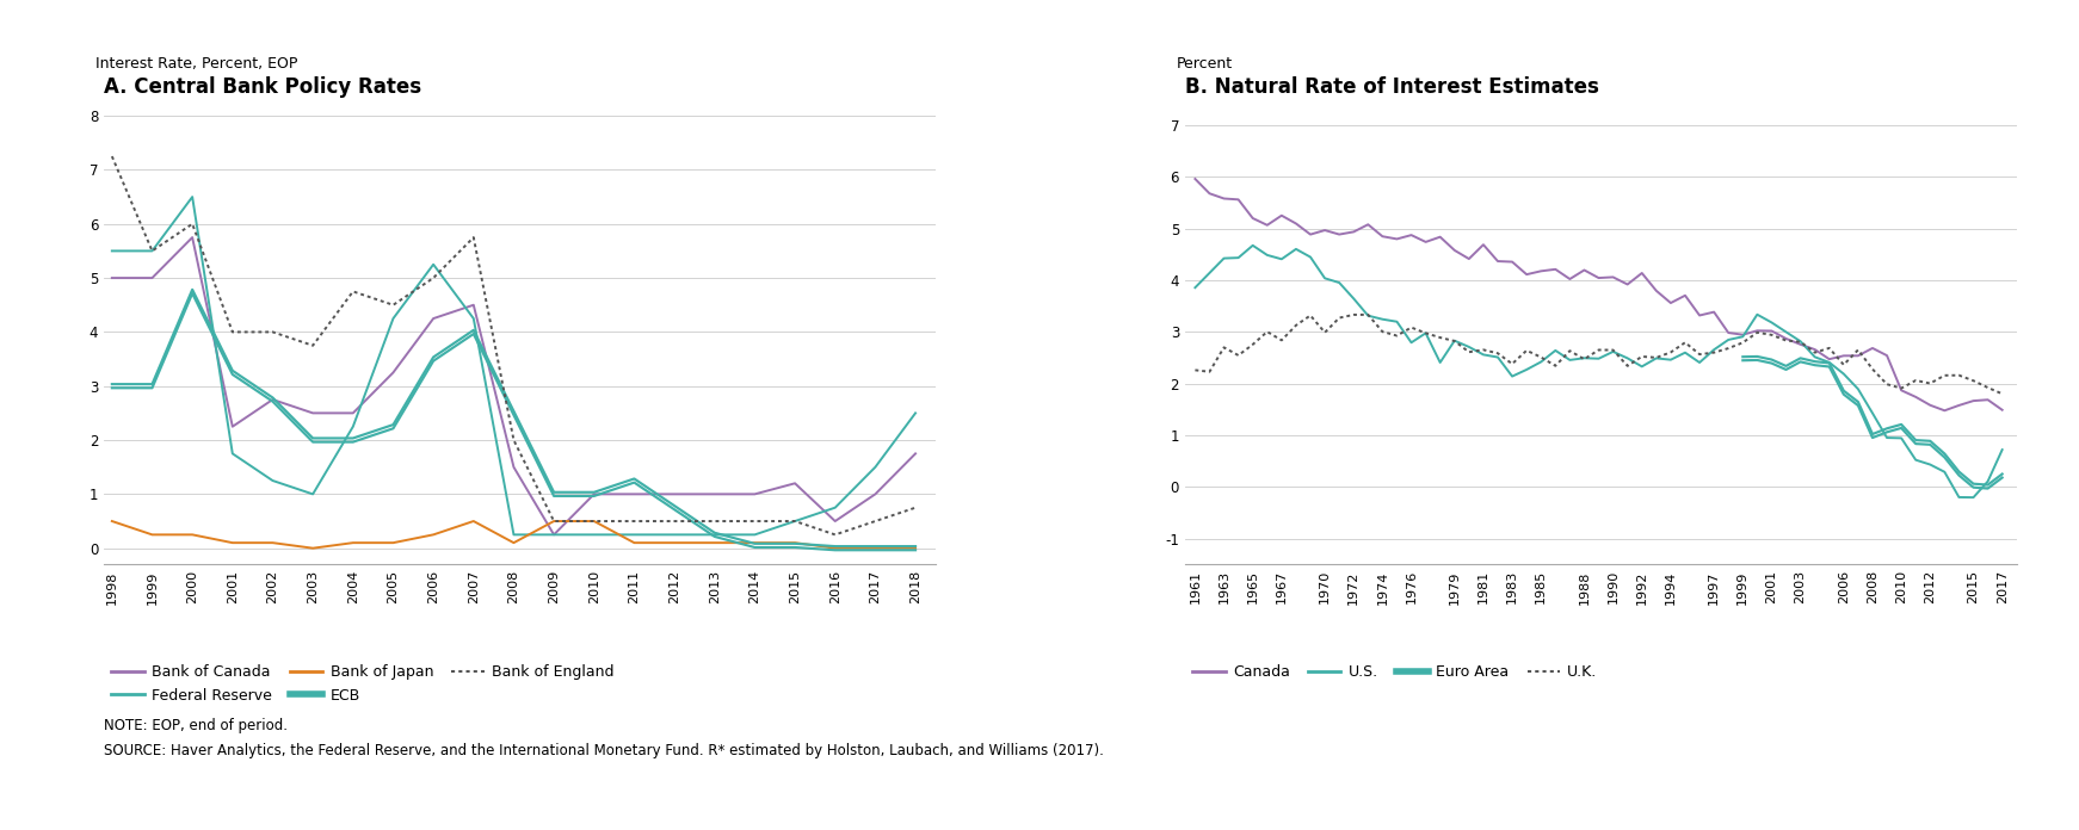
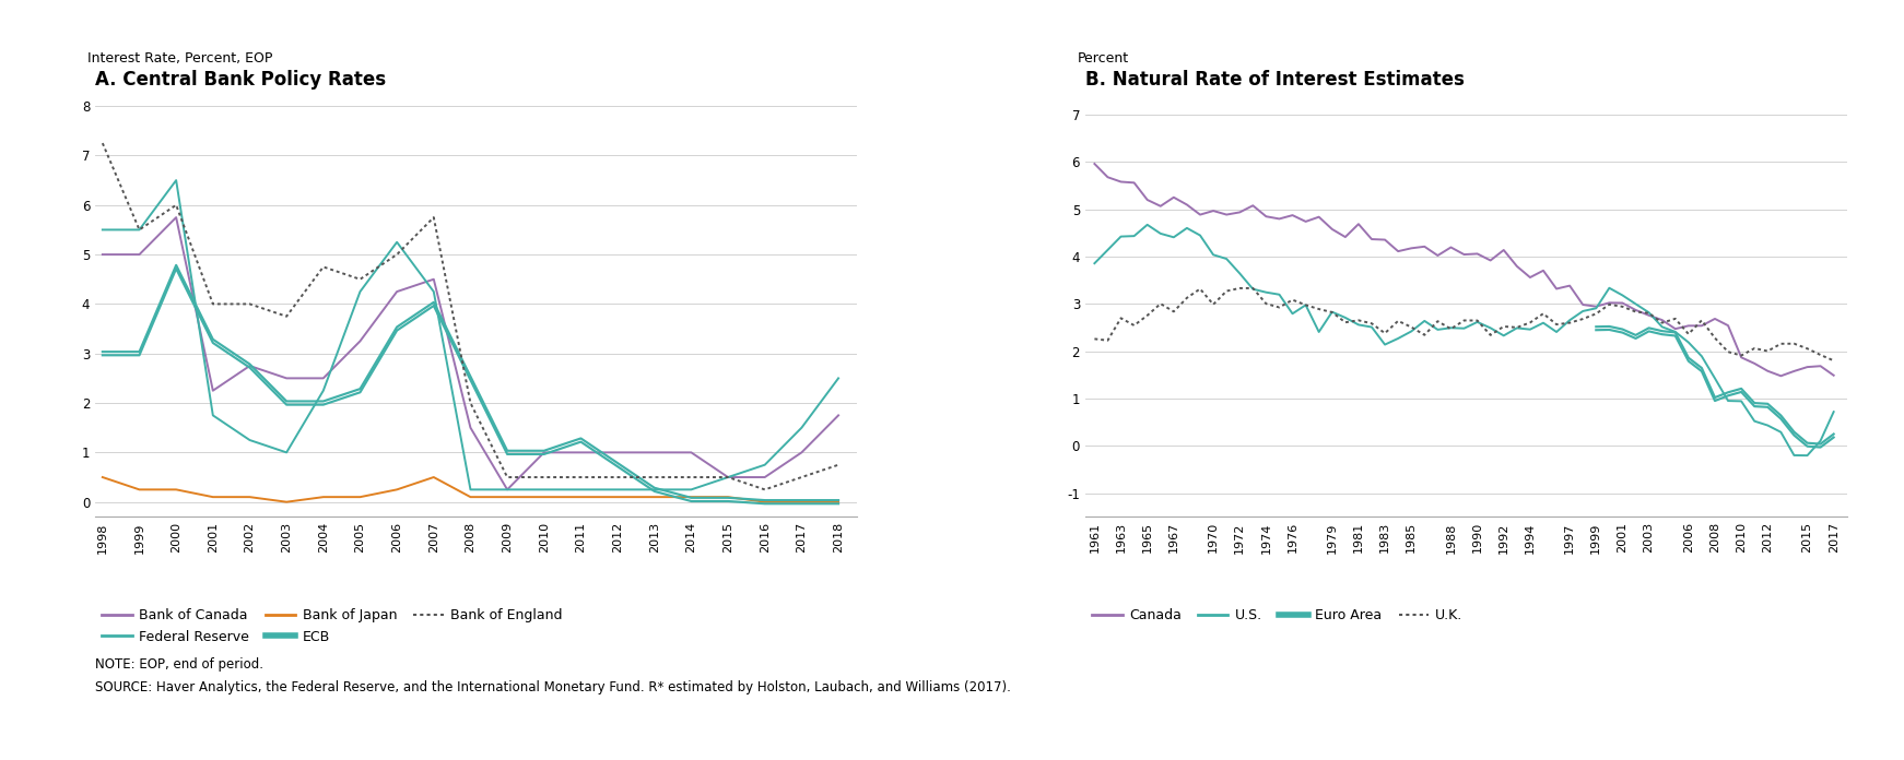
A. Central Bank Policy Rates/Bank of Japan/2009: 0.50 -> 0.10
A. Central Bank Policy Rates/Bank of Japan/2010: 0.50 -> 0.10
A. Central Bank Policy Rates/Bank of Canada/2015: 1.20 -> 0.50
